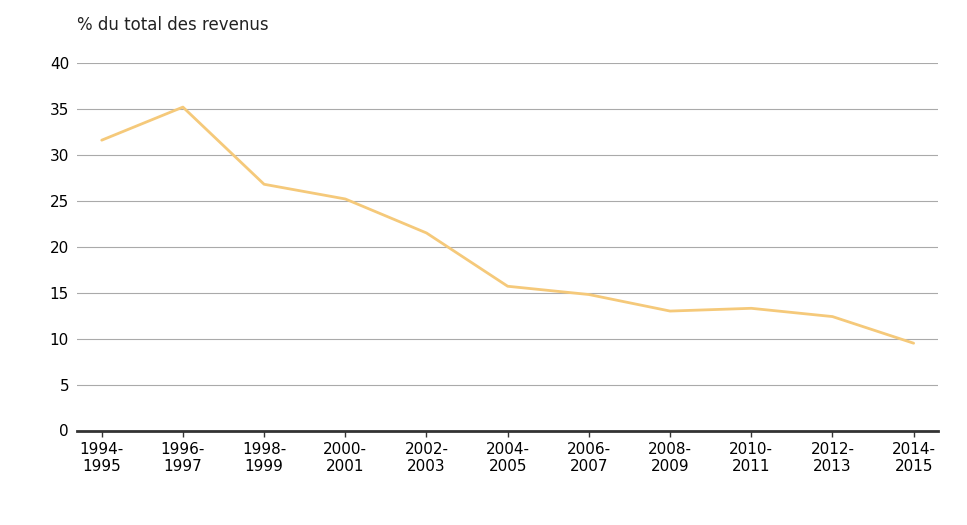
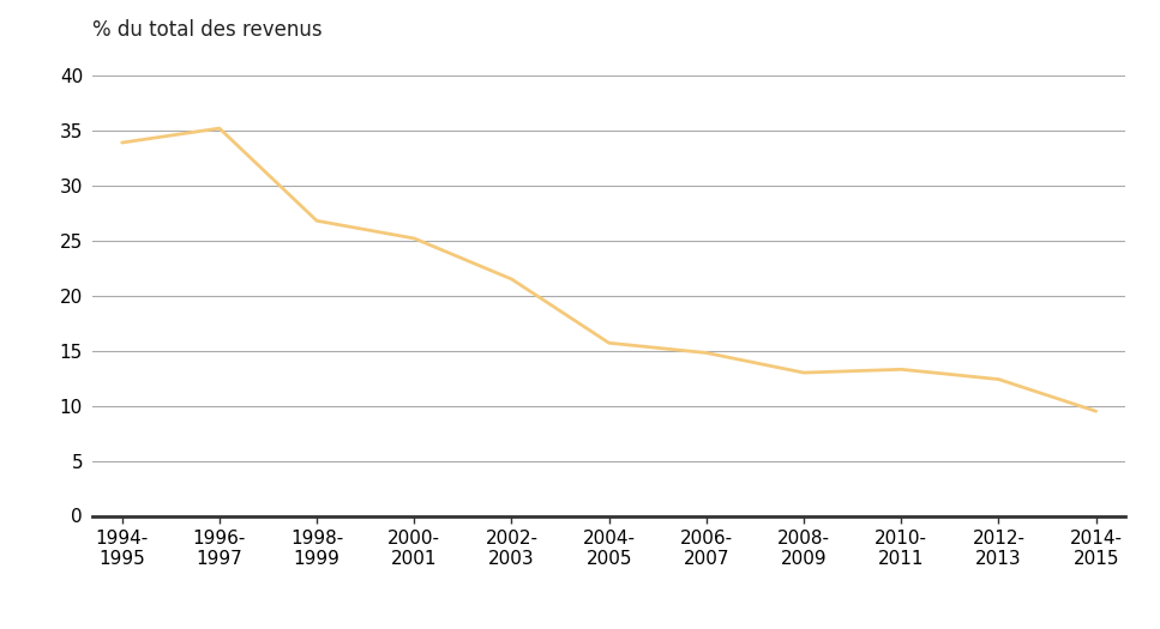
1994- 1995: 31.6 -> 33.9
